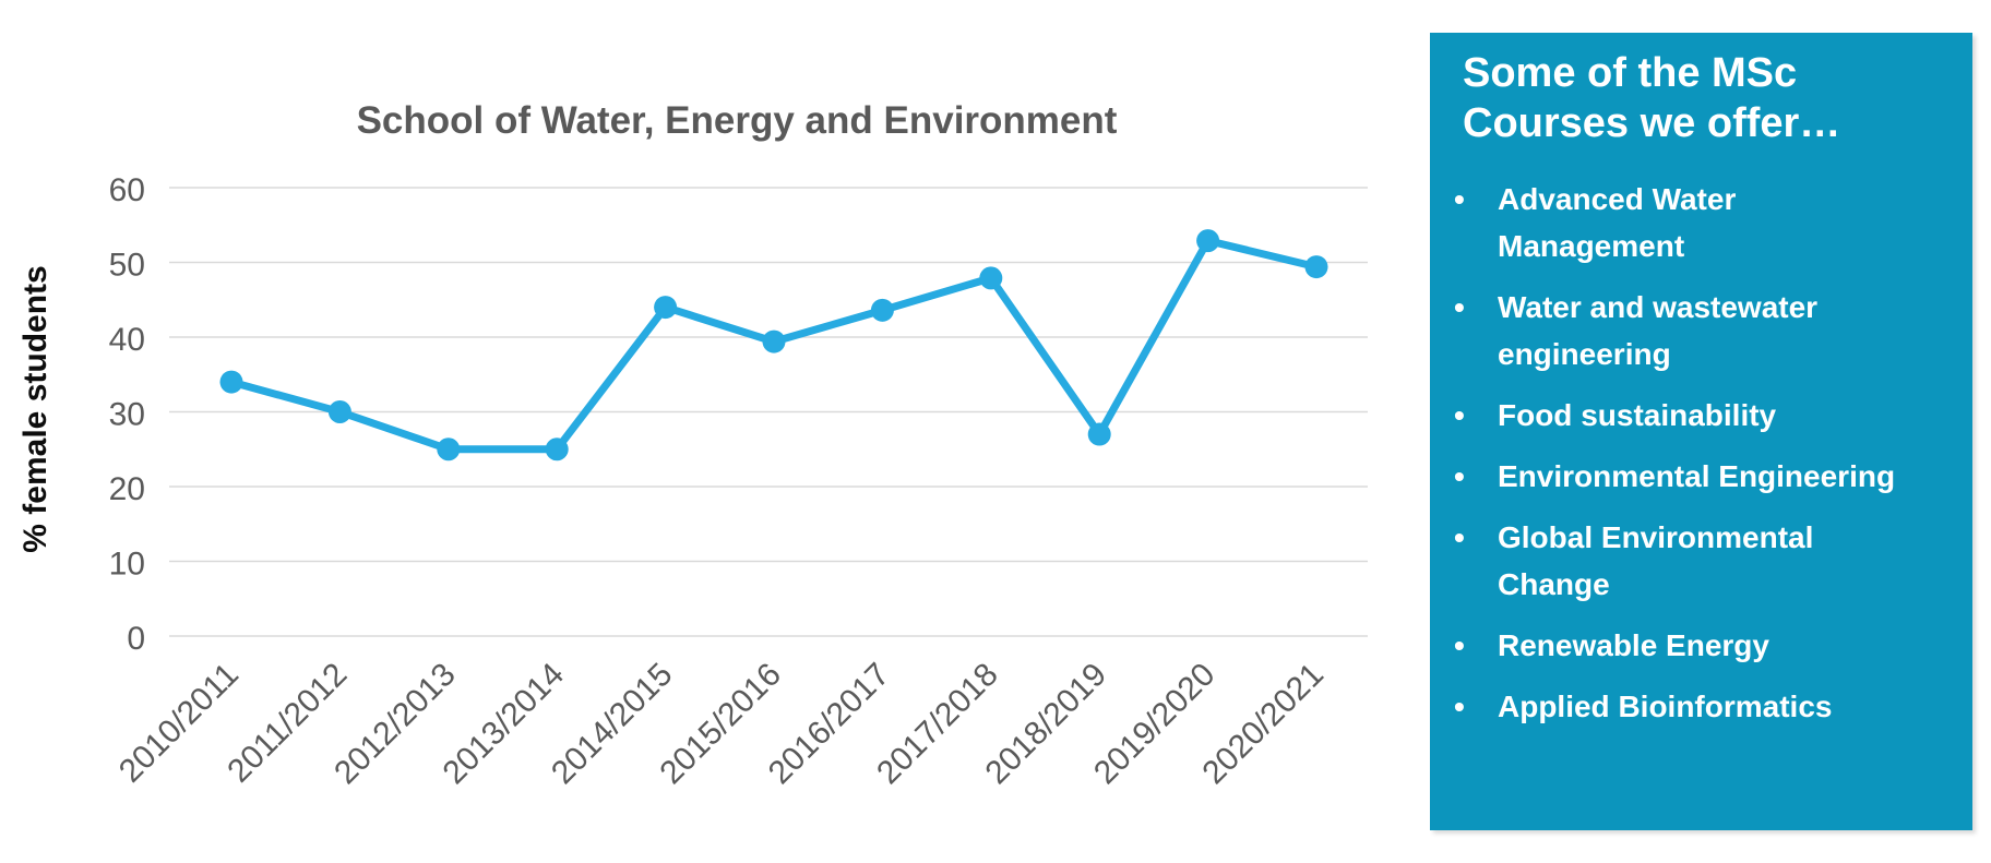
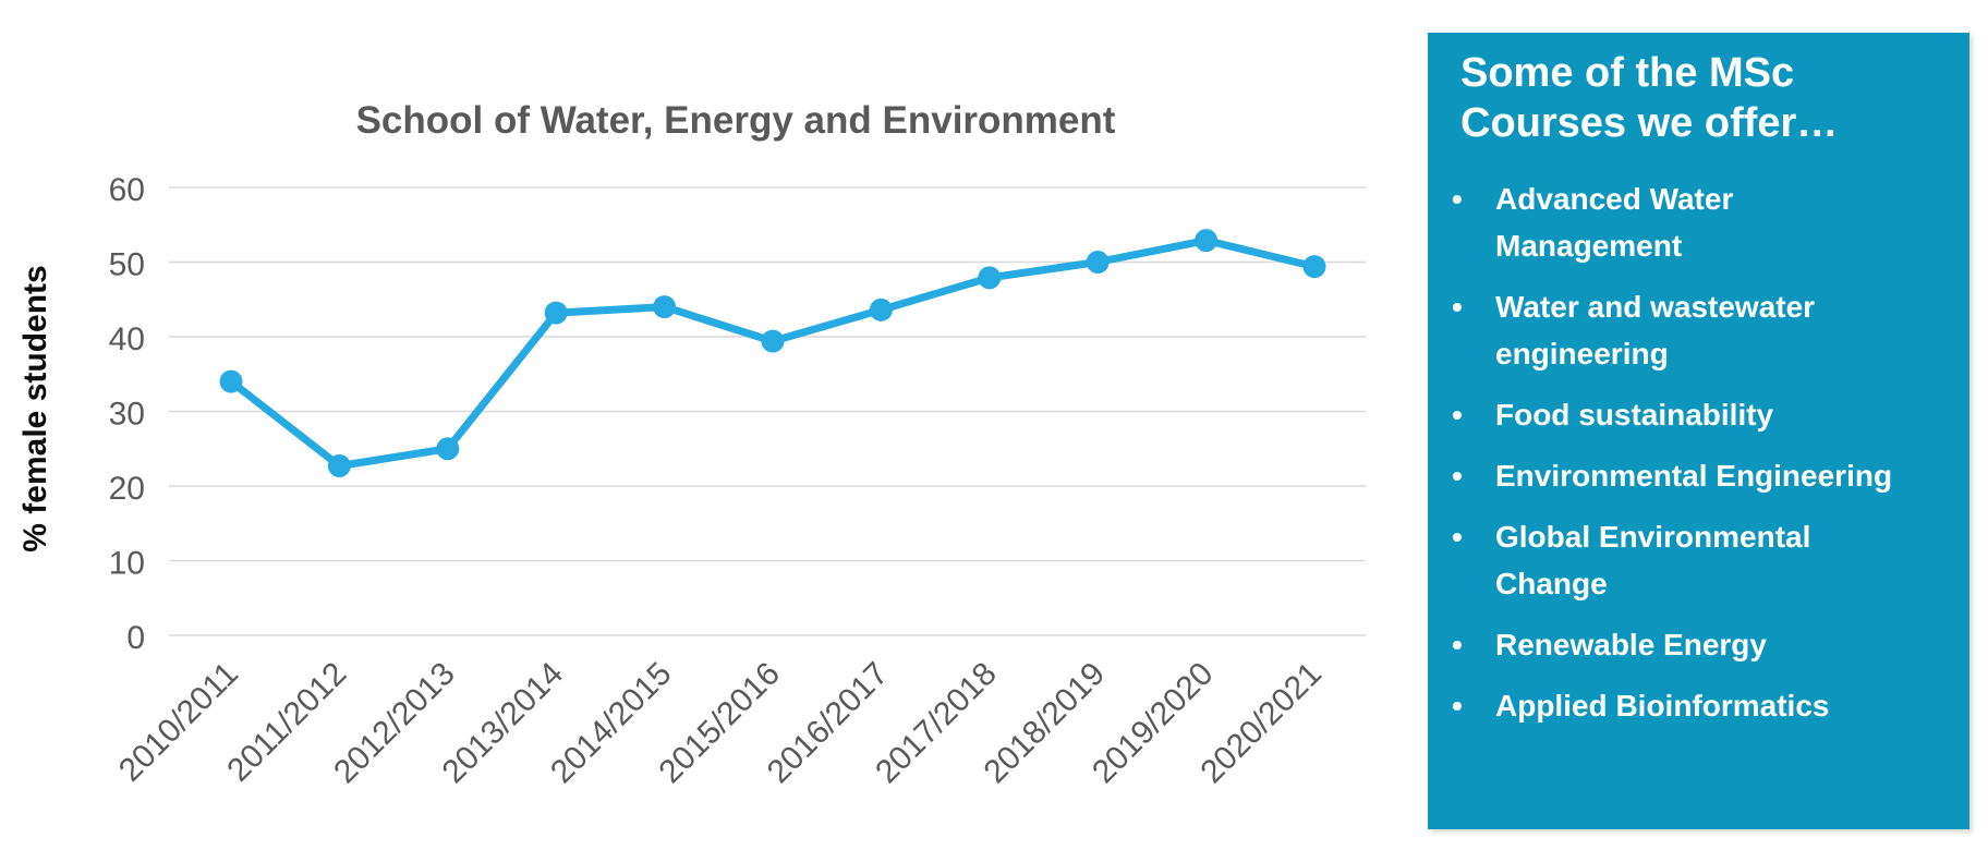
2011/2012: 30 -> 23
2013/2014: 25 -> 43
2018/2019: 27 -> 50
